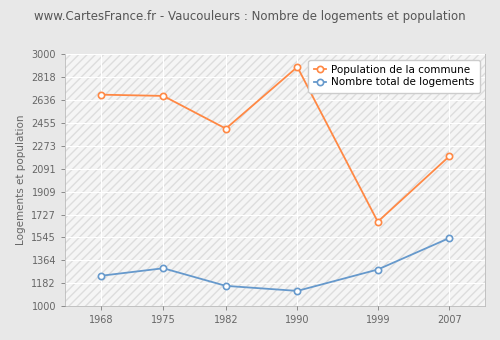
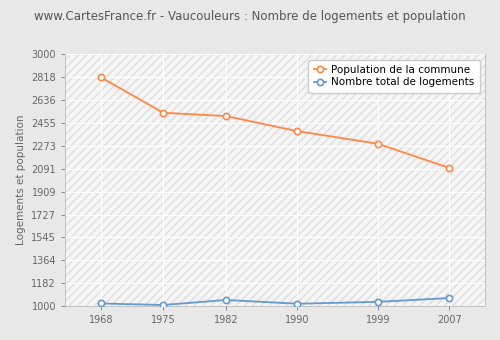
Nombre total de logements/1968: 1240 -> 1020
Population de la commune/1968: 2680 -> 2820
Nombre total de logements/1975: 1300 -> 1010
Population de la commune/1975: 2670 -> 2540
Nombre total de logements/1982: 1160 -> 1050
Population de la commune/1982: 2410 -> 2510
Nombre total de logements/1990: 1120 -> 1020
Population de la commune/1990: 2900 -> 2390
Nombre total de logements/1999: 1290 -> 1030
Population de la commune/1999: 1670 -> 2290
Nombre total de logements/2007: 1540 -> 1060
Population de la commune/2007: 2190 -> 2100
